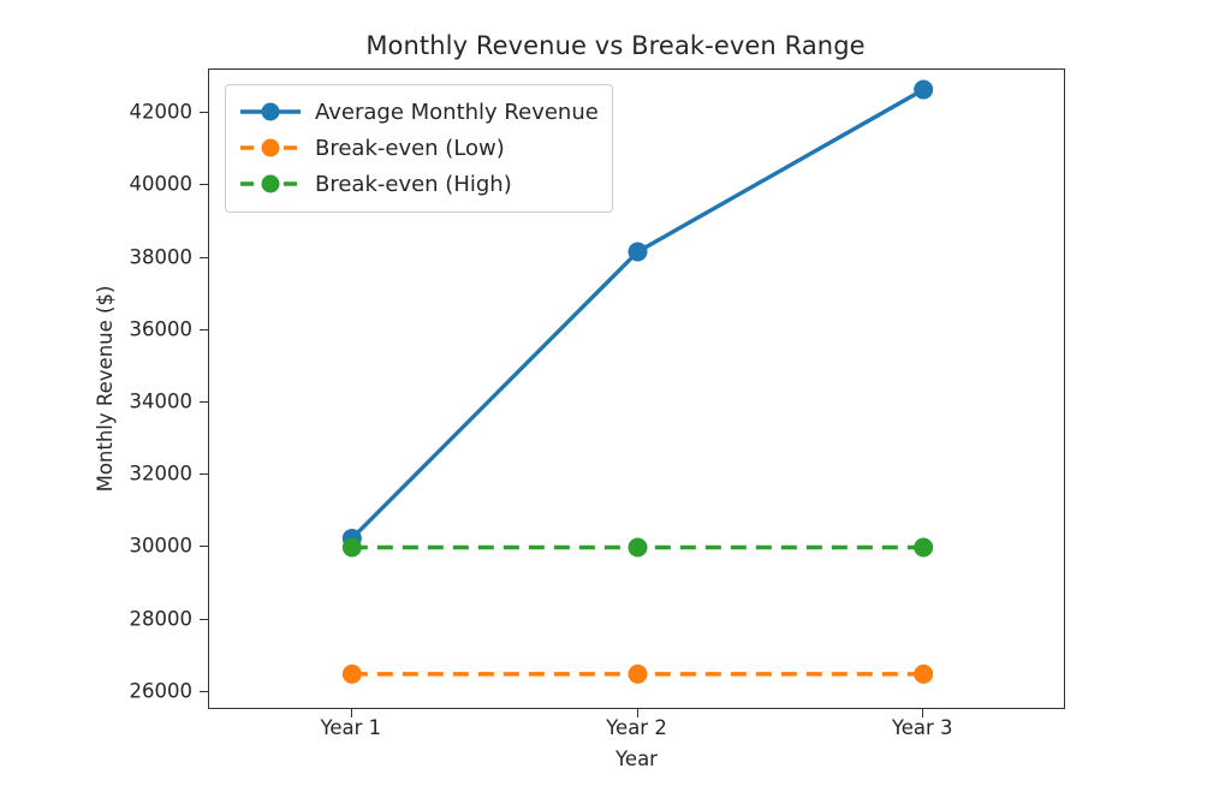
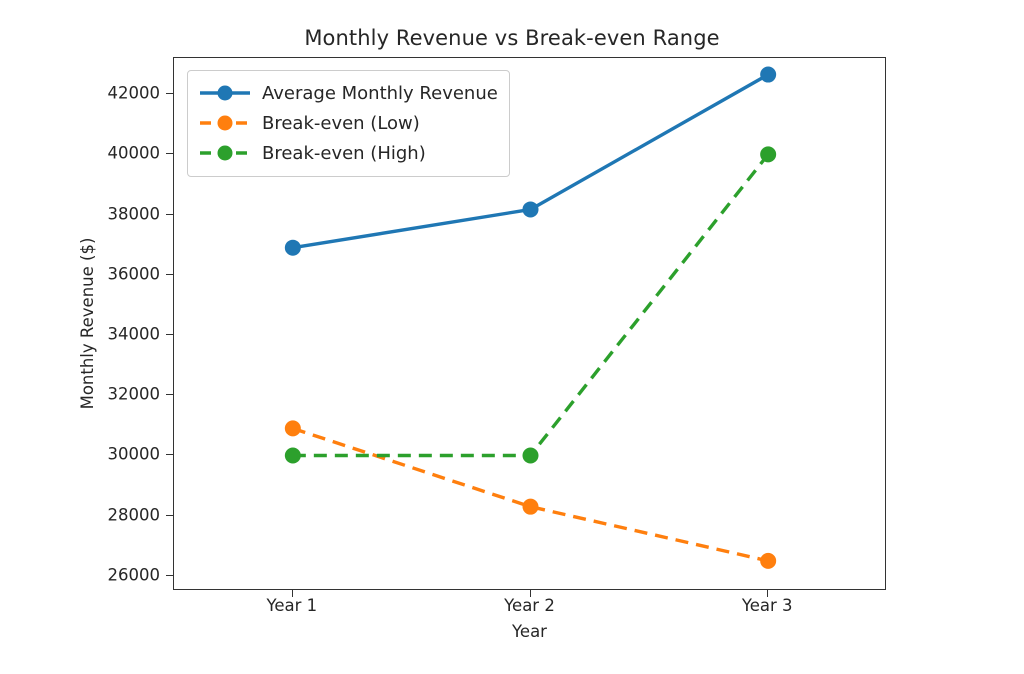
Average Monthly Revenue/Year 1: 30200 -> 36900
Break-even (Low)/Year 1: 26500 -> 30900
Break-even (Low)/Year 2: 26500 -> 28300
Break-even (High)/Year 3: 30000 -> 40000
